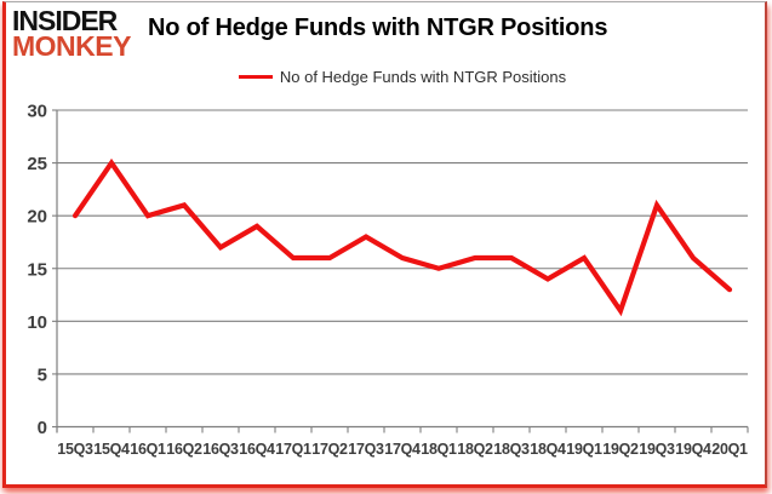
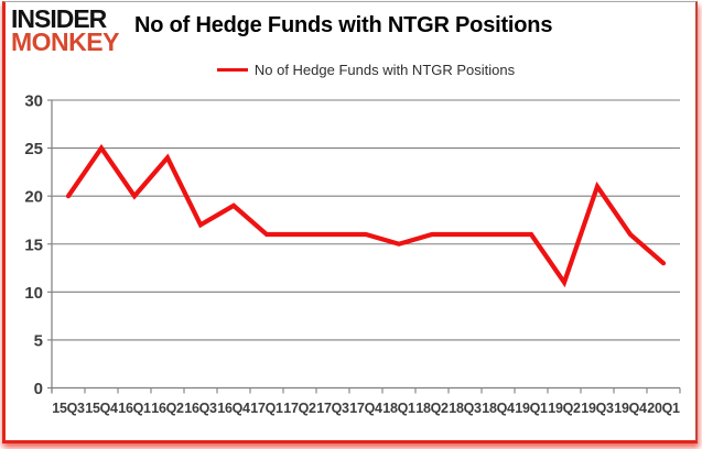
16Q2: 21 -> 24
17Q3: 18 -> 16
18Q4: 14 -> 16
